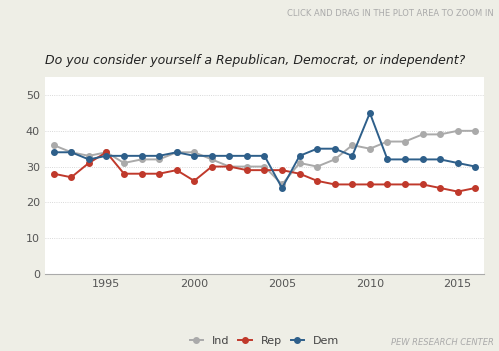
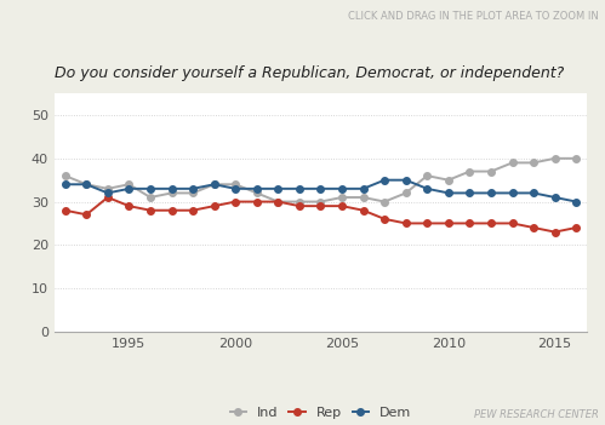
Rep/1995: 34 -> 29
Rep/2000: 26 -> 30
Ind/2005: 25 -> 31
Dem/2005: 24 -> 33
Dem/2010: 45 -> 32
